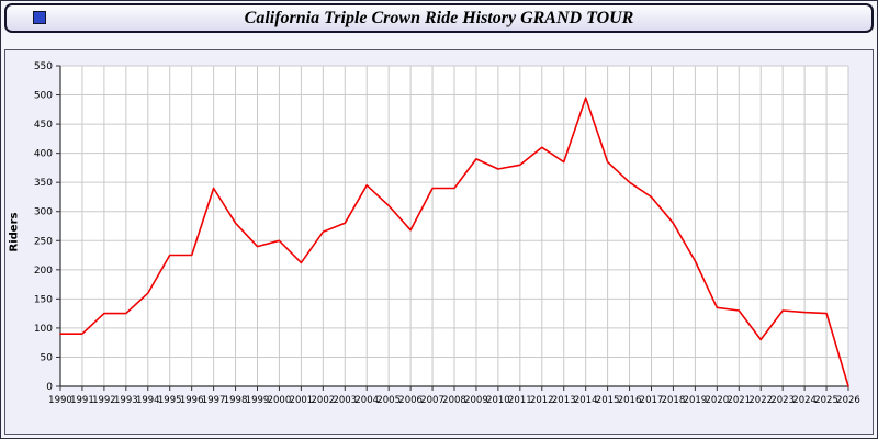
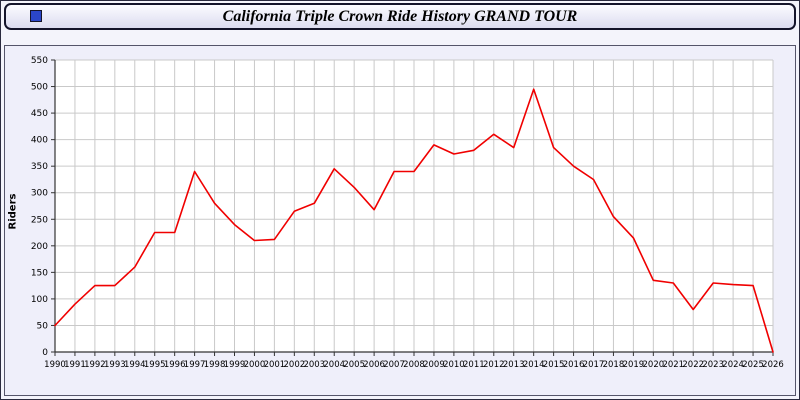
1990: 90 -> 50
2000: 250 -> 210
2018: 280 -> 260
